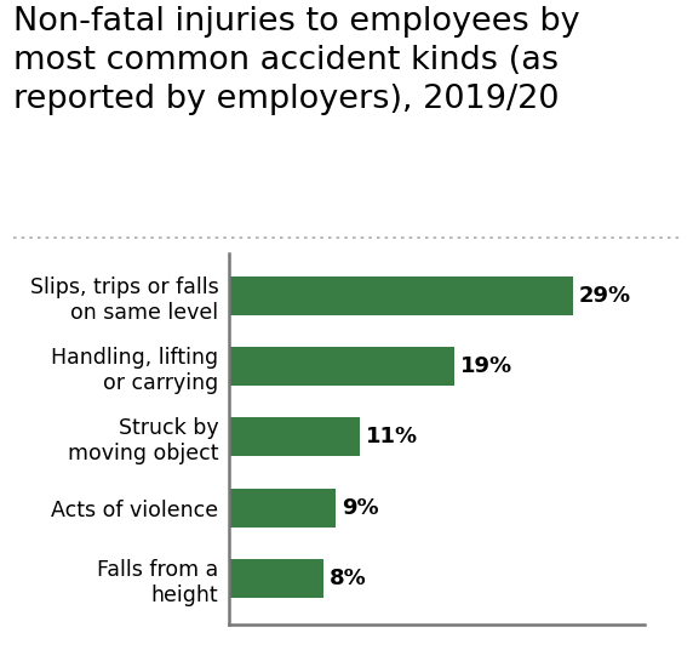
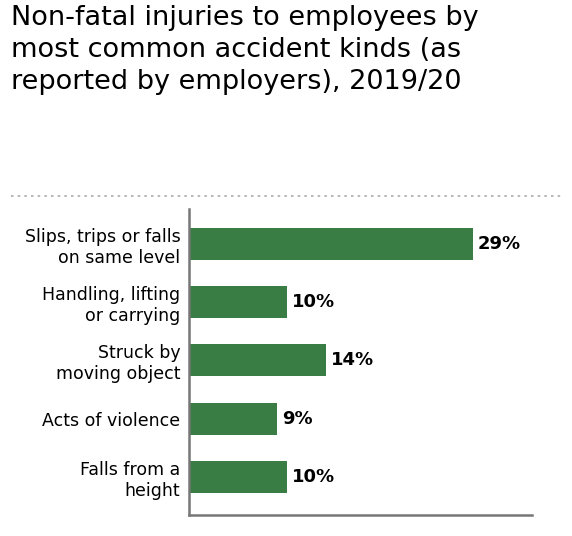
Handling, lifting or carrying: 19% -> 10%
Struck by moving object: 11% -> 14%
Falls from a height: 8% -> 10%
